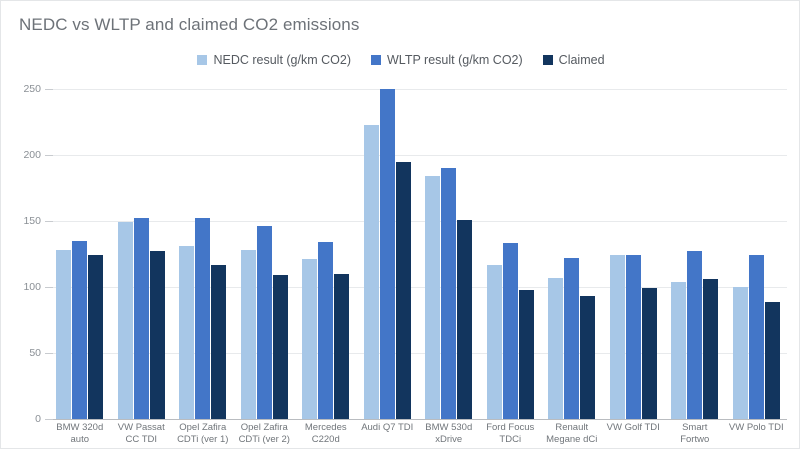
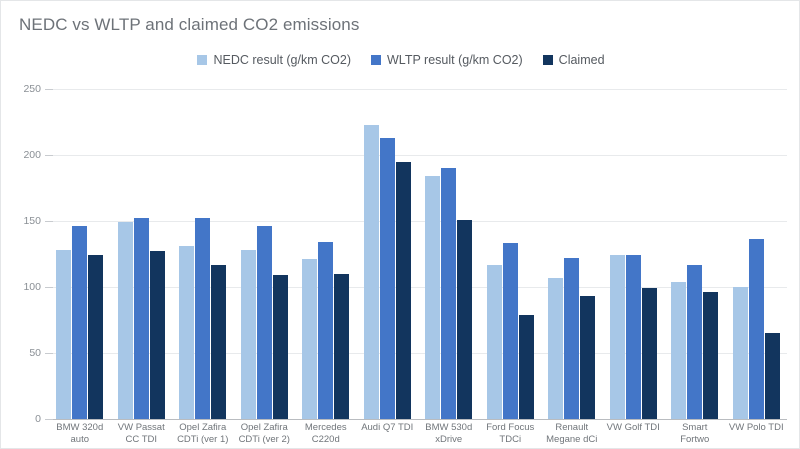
WLTP result (g/km CO2)/BMW 320d auto: 135 -> 146
WLTP result (g/km CO2)/Audi Q7 TDI: 250 -> 213
Claimed/Ford Focus TDCi: 98 -> 79
WLTP result (g/km CO2)/Smart Fortwo: 127 -> 117
Claimed/Smart Fortwo: 106 -> 96
WLTP result (g/km CO2)/VW Polo TDI: 124 -> 136
Claimed/VW Polo TDI: 89 -> 65
